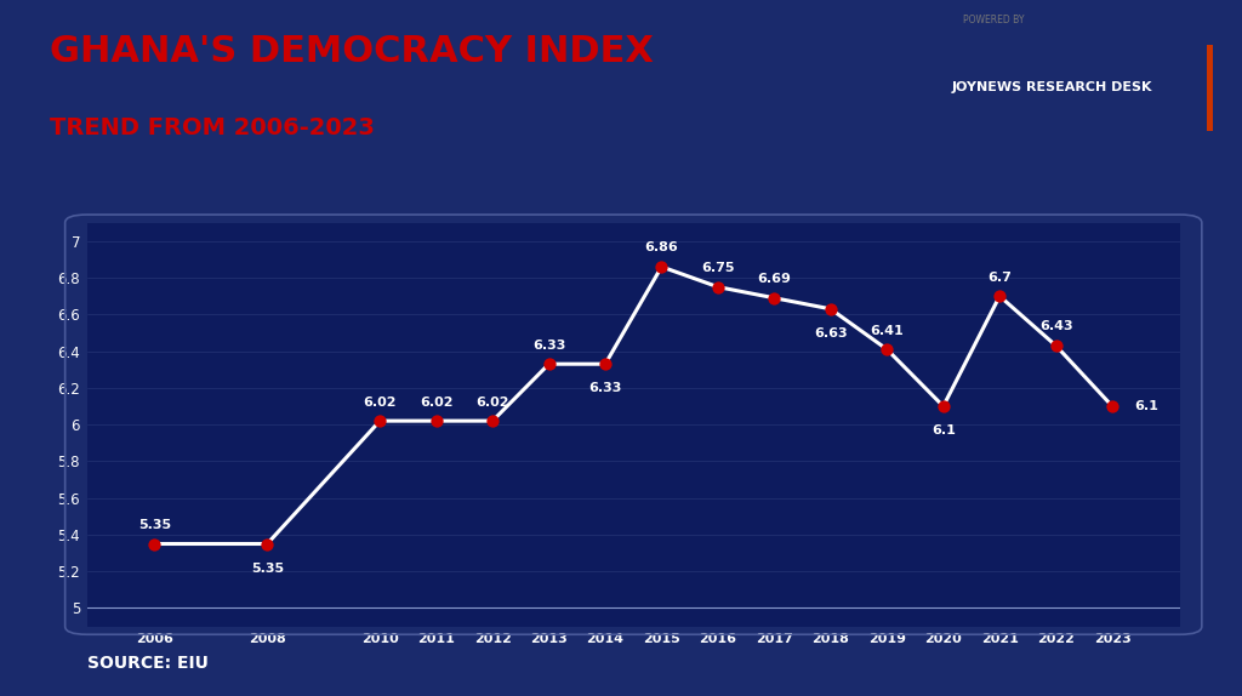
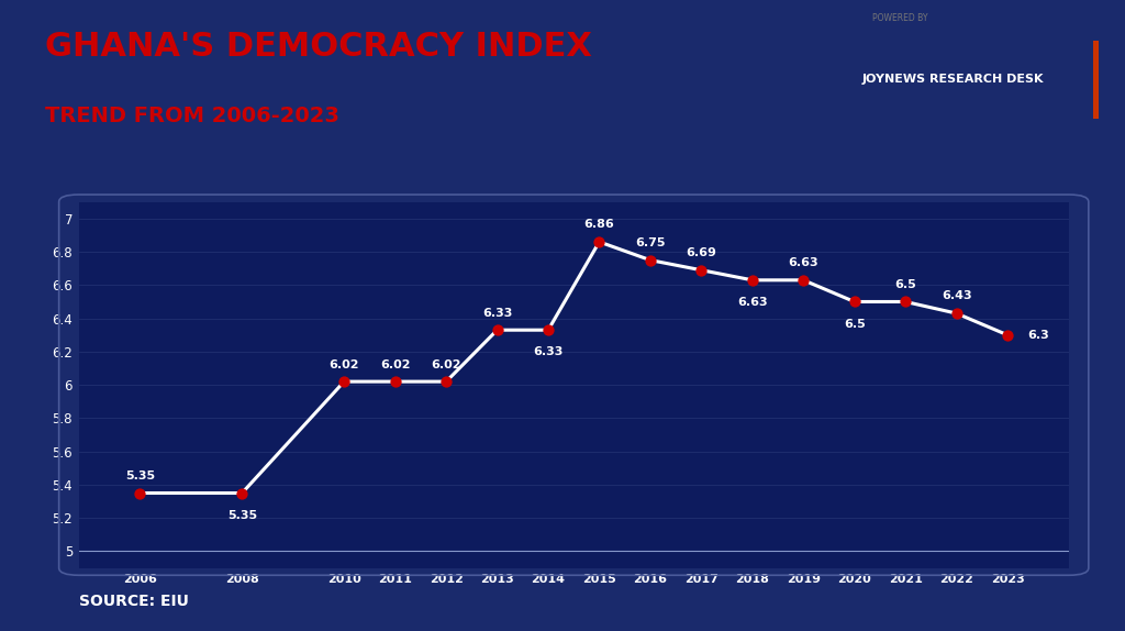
2019: 6.41 -> 6.63
2020: 6.1 -> 6.5
2021: 6.7 -> 6.5
2023: 6.1 -> 6.3
